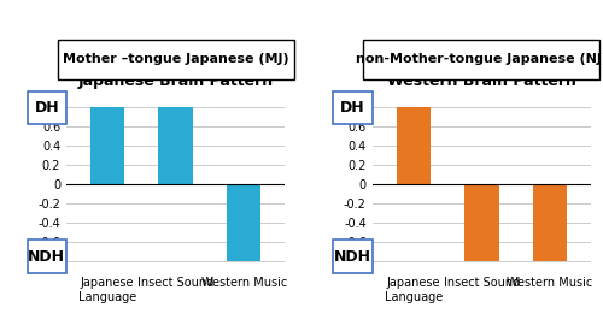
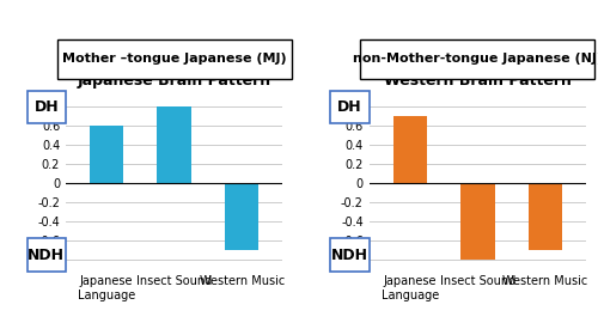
Japanese Brain Pattern/Japanese Language: 0.8 -> 0.6
Japanese Brain Pattern/Western Music: -0.8 -> -0.7
Western Brain Pattern/Japanese Language: 0.8 -> 0.7
Western Brain Pattern/Western Music: -0.8 -> -0.7
